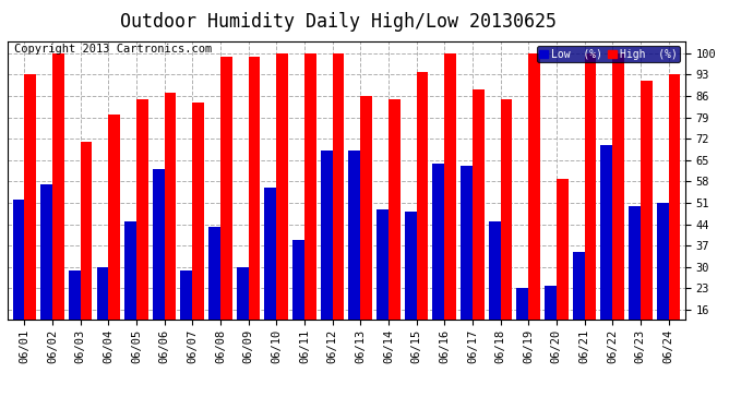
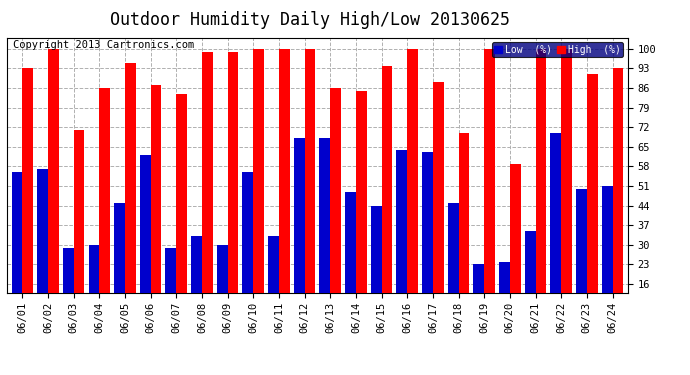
Low (%)/06/01: 52 -> 56
High (%)/06/04: 80 -> 86
High (%)/06/05: 85 -> 95
Low (%)/06/08: 43 -> 33
Low (%)/06/11: 39 -> 33
Low (%)/06/15: 48 -> 44
High (%)/06/18: 85 -> 70
